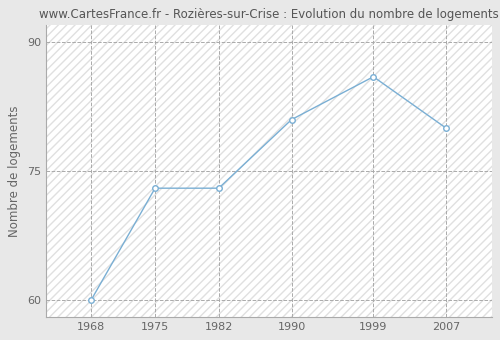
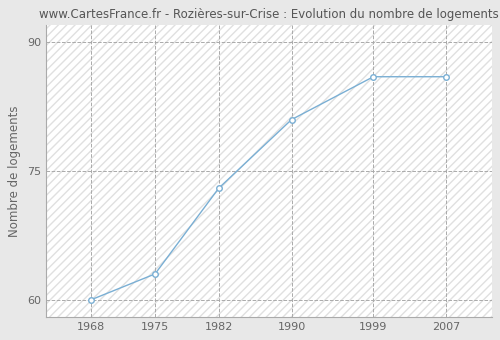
1975: 73 -> 63
2007: 80 -> 86
